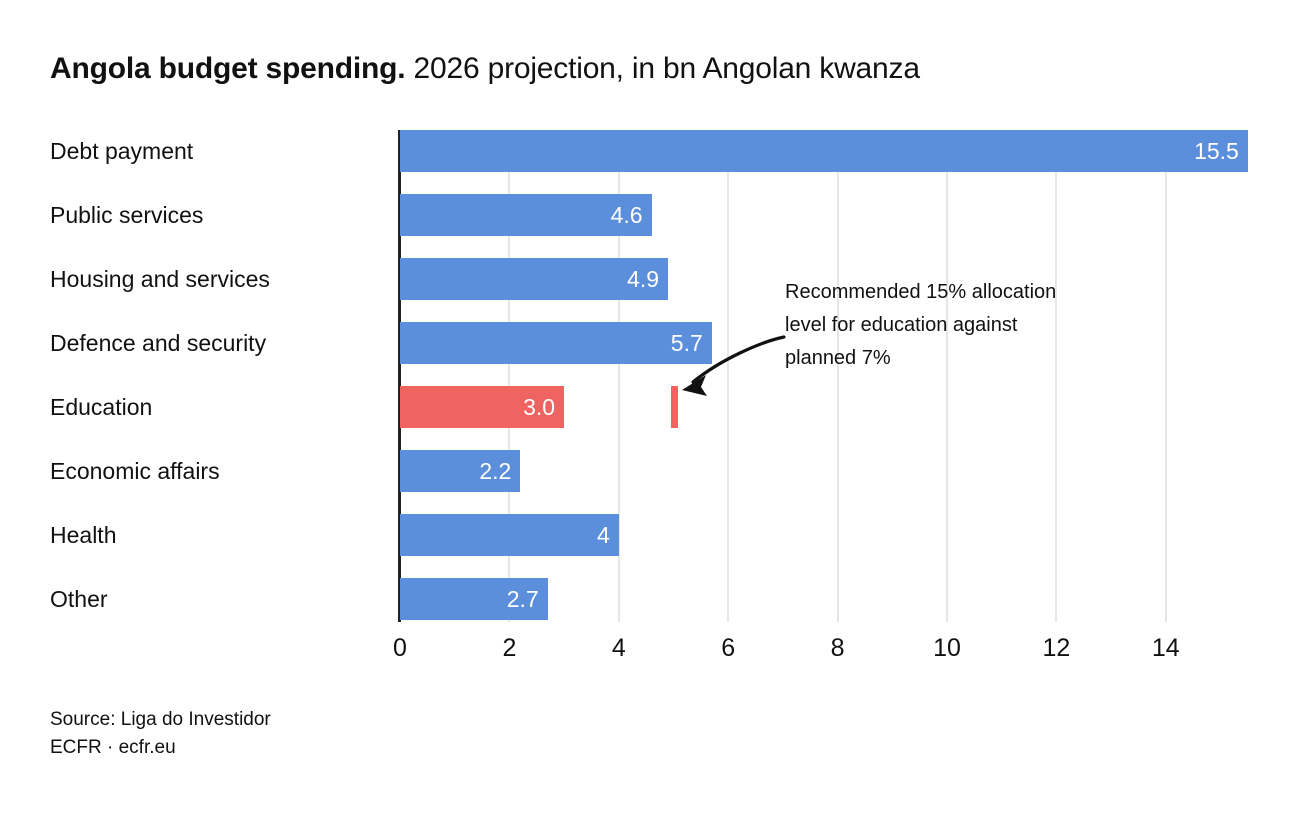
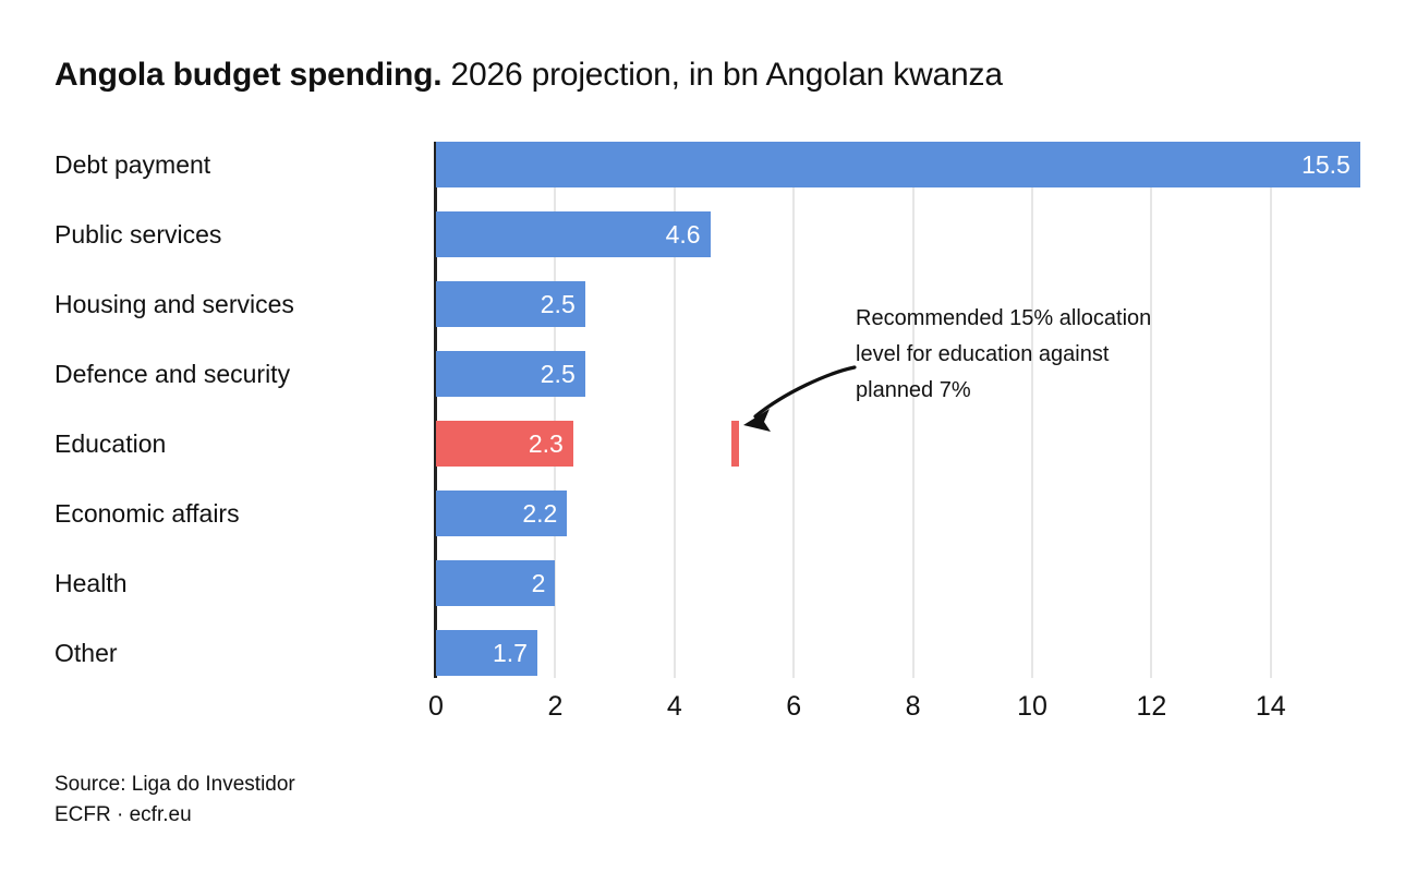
Housing and services: 4.9 -> 2.5
Defence and security: 5.7 -> 2.5
Education: 3.0 -> 2.3
Health: 4 -> 2
Other: 2.7 -> 1.7
